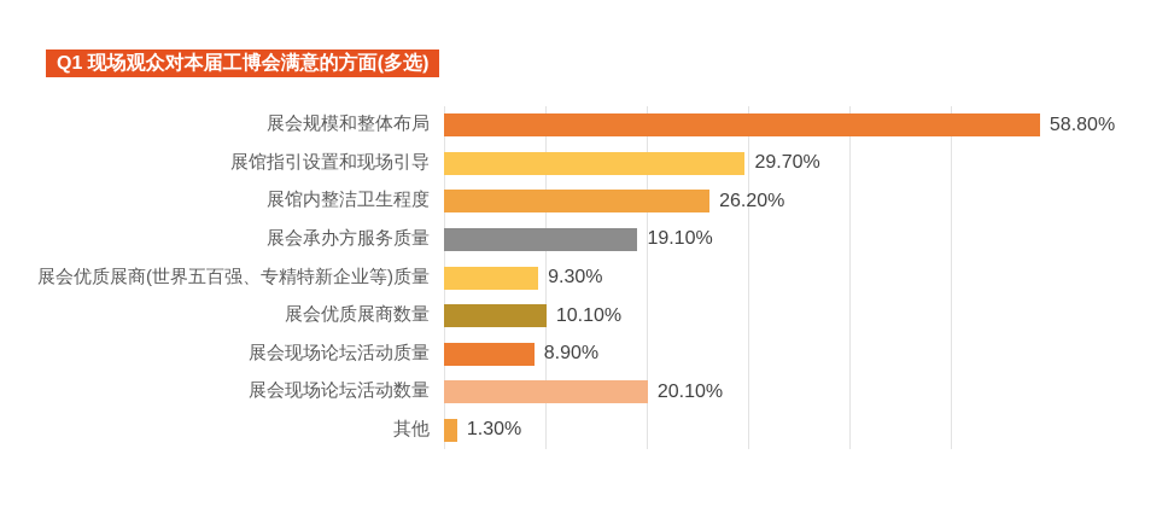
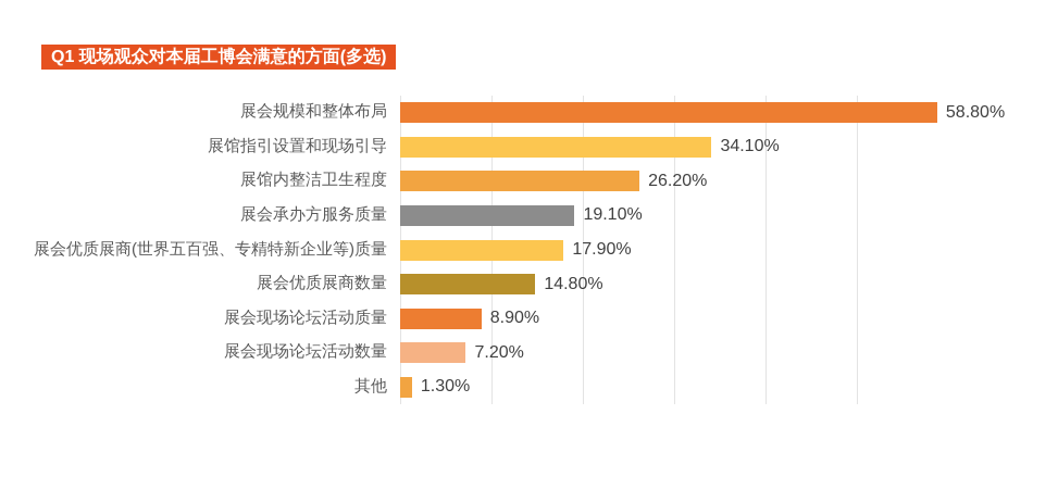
展馆指引设置和现场引导: 29.70% -> 34.10%
展会优质展商(世界五百强、专精特新企业等)质量: 9.30% -> 17.90%
展会优质展商数量: 10.10% -> 14.80%
展会现场论坛活动数量: 20.10% -> 7.20%
